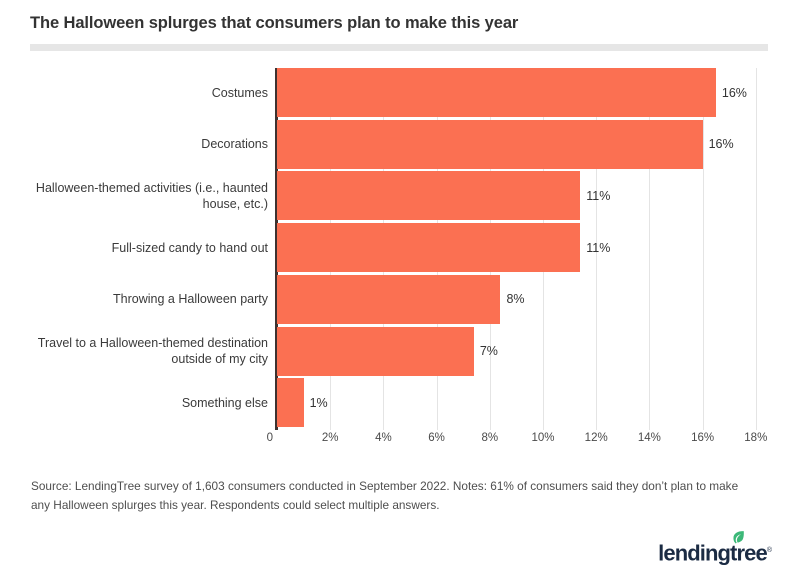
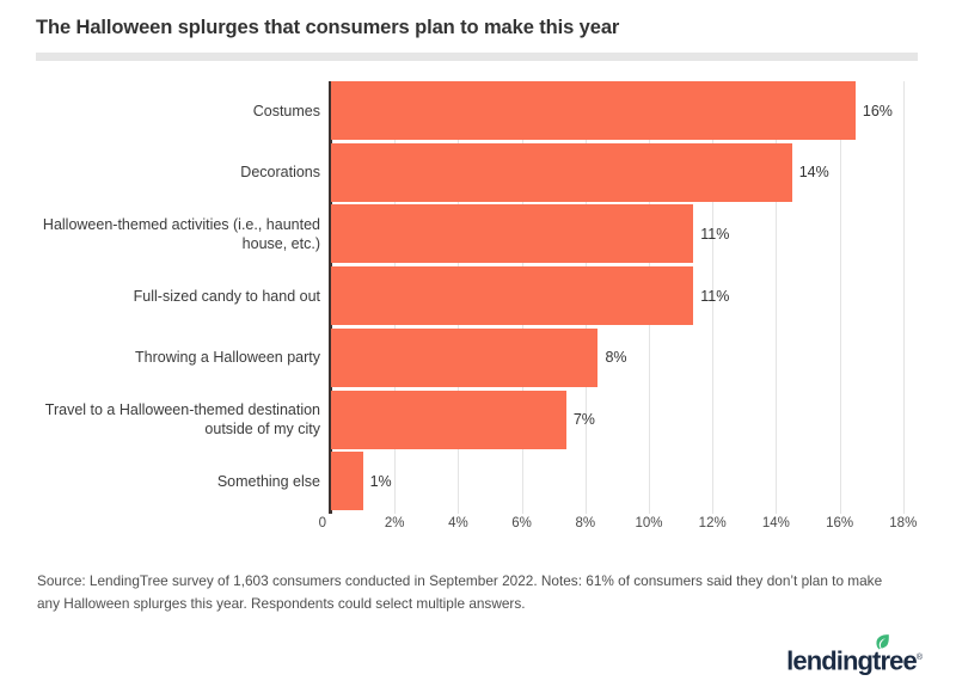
Decorations: 16% -> 14%
